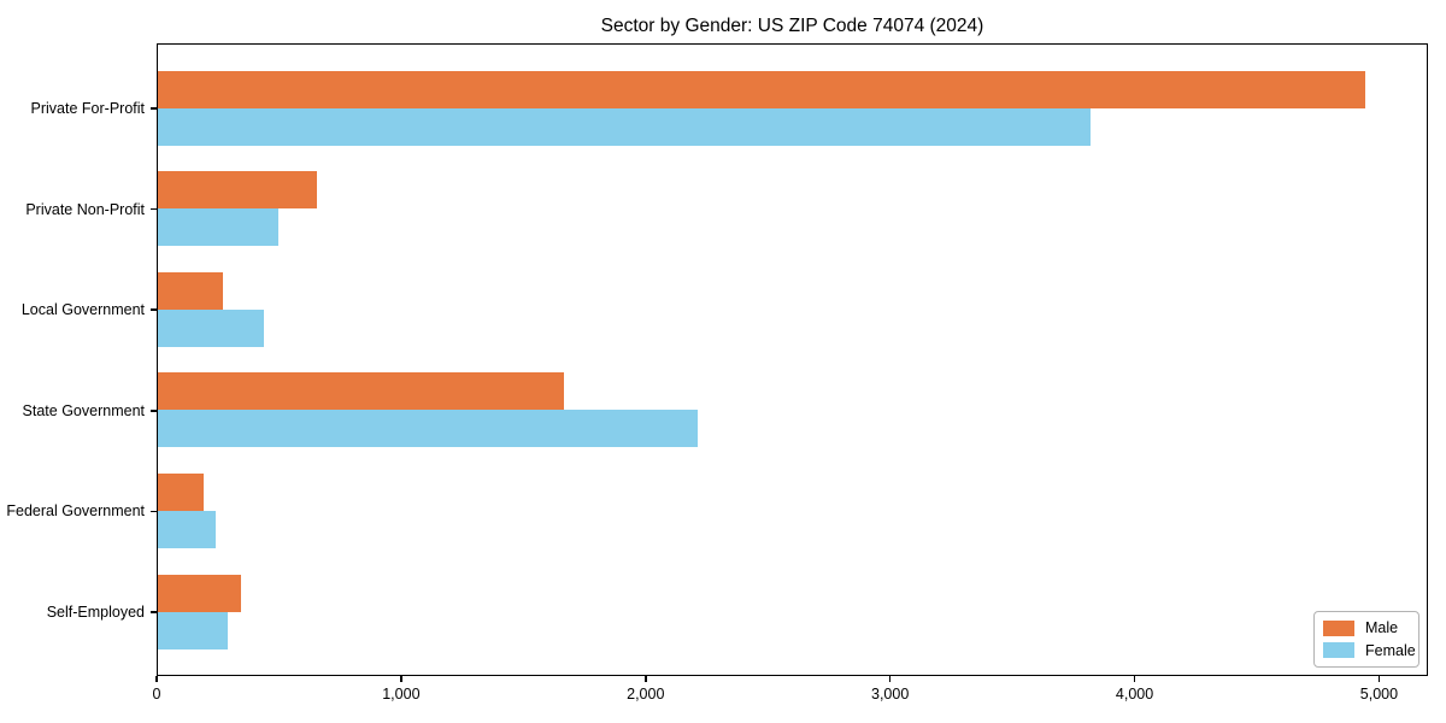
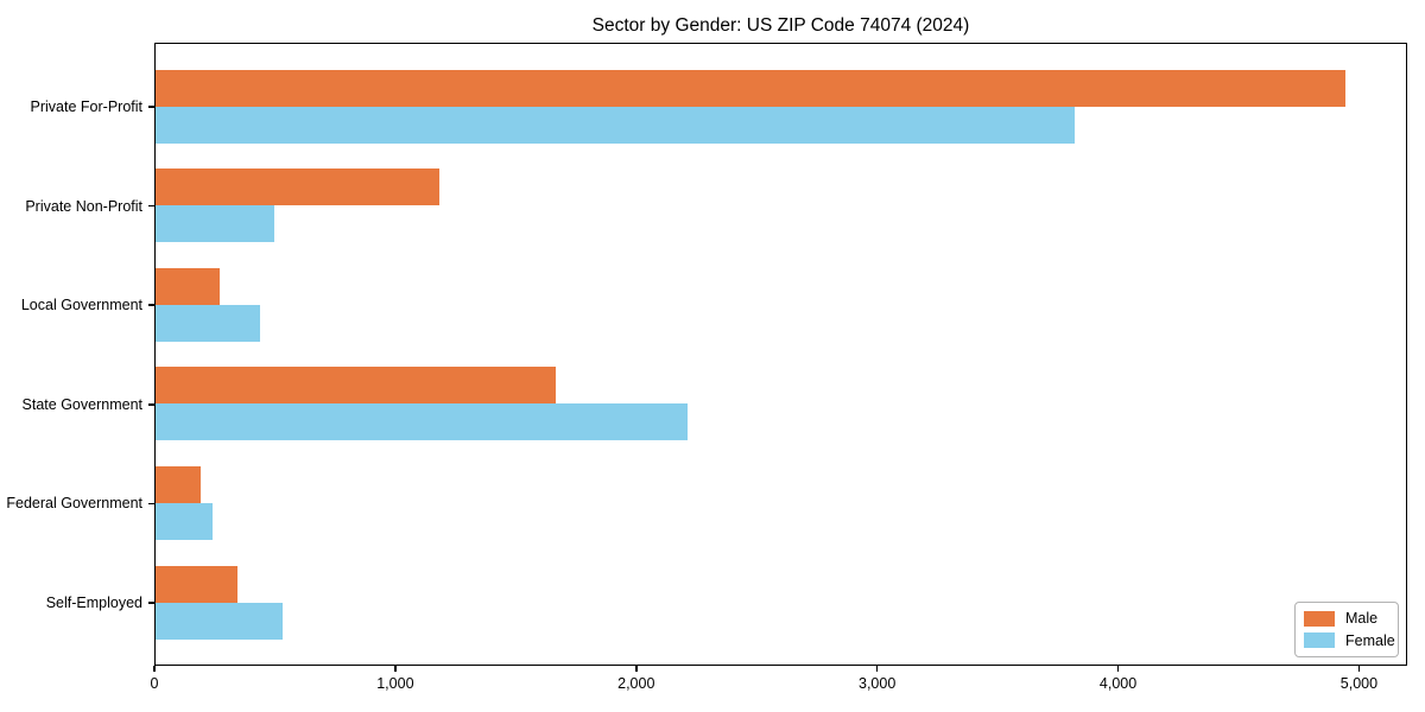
Male/Private Non-Profit: 650 -> 1180
Female/Self-Employed: 280 -> 530
